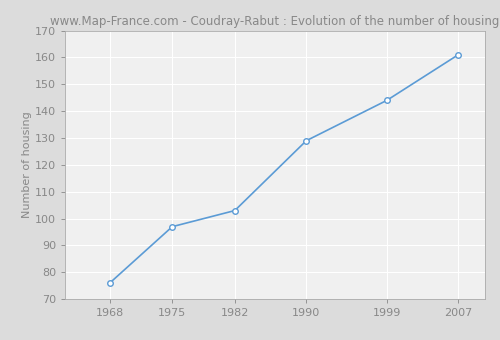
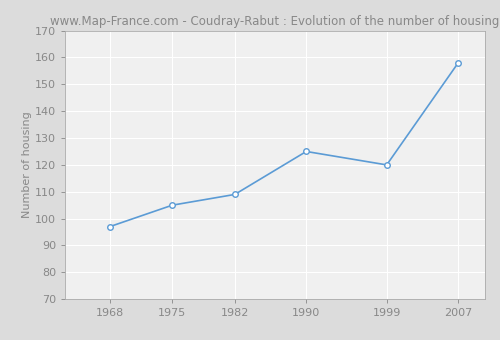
1968: 76 -> 97
1975: 97 -> 105
1982: 103 -> 109
1990: 129 -> 125
1999: 144 -> 120
2007: 161 -> 158
